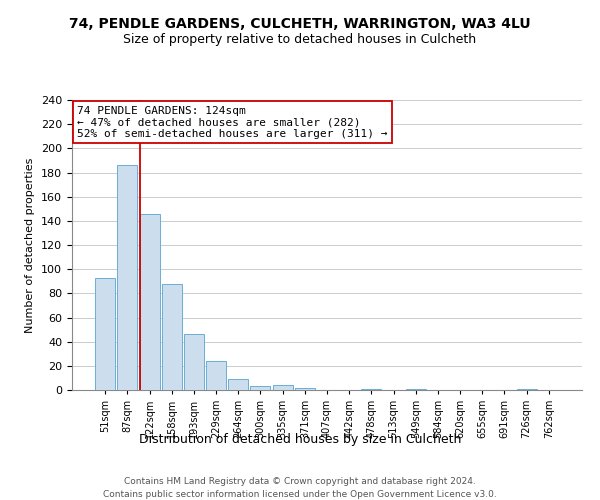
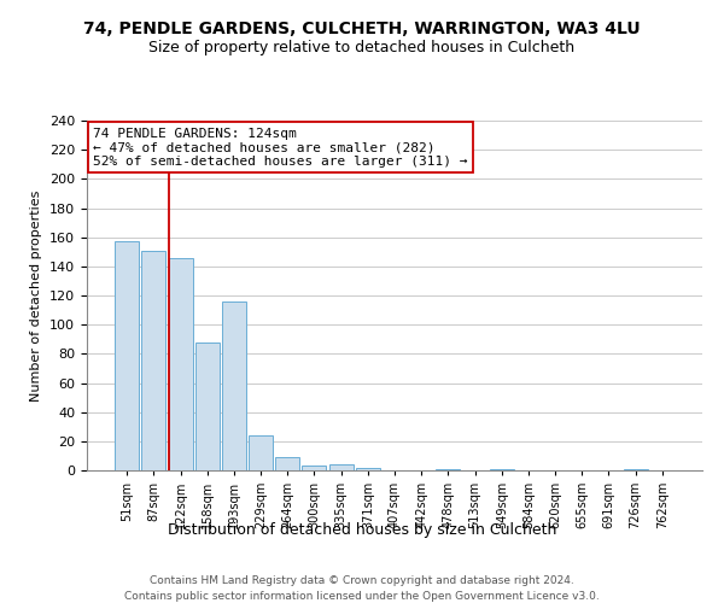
51sqm: 93 -> 157
87sqm: 186 -> 151
193sqm: 46 -> 116
